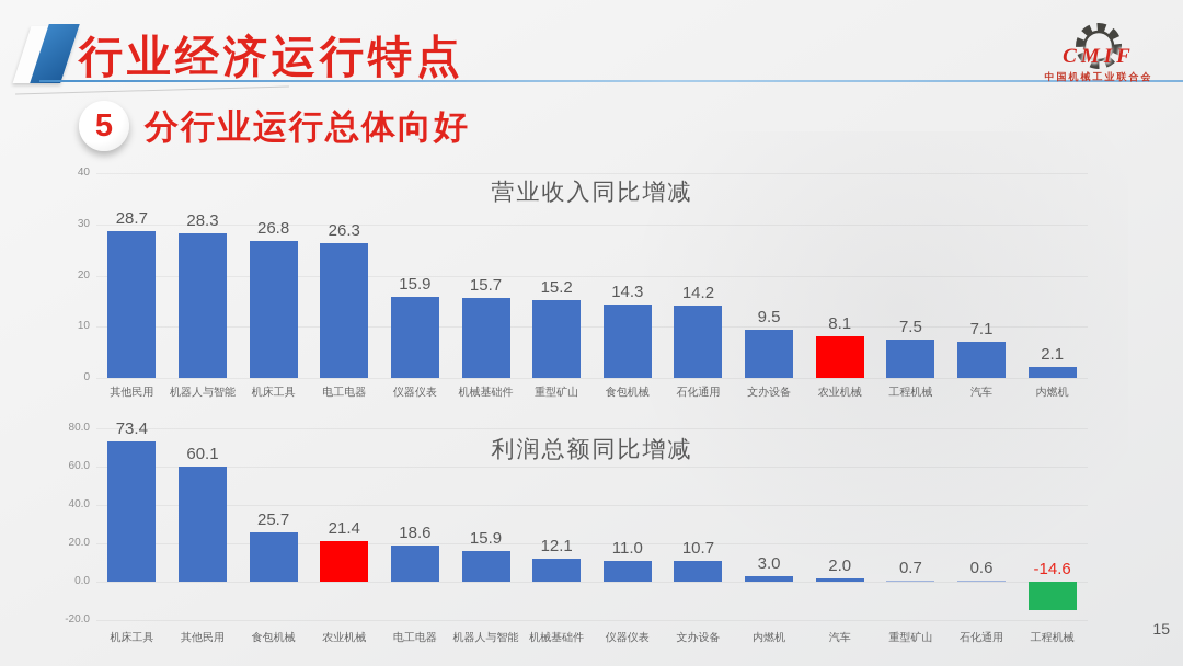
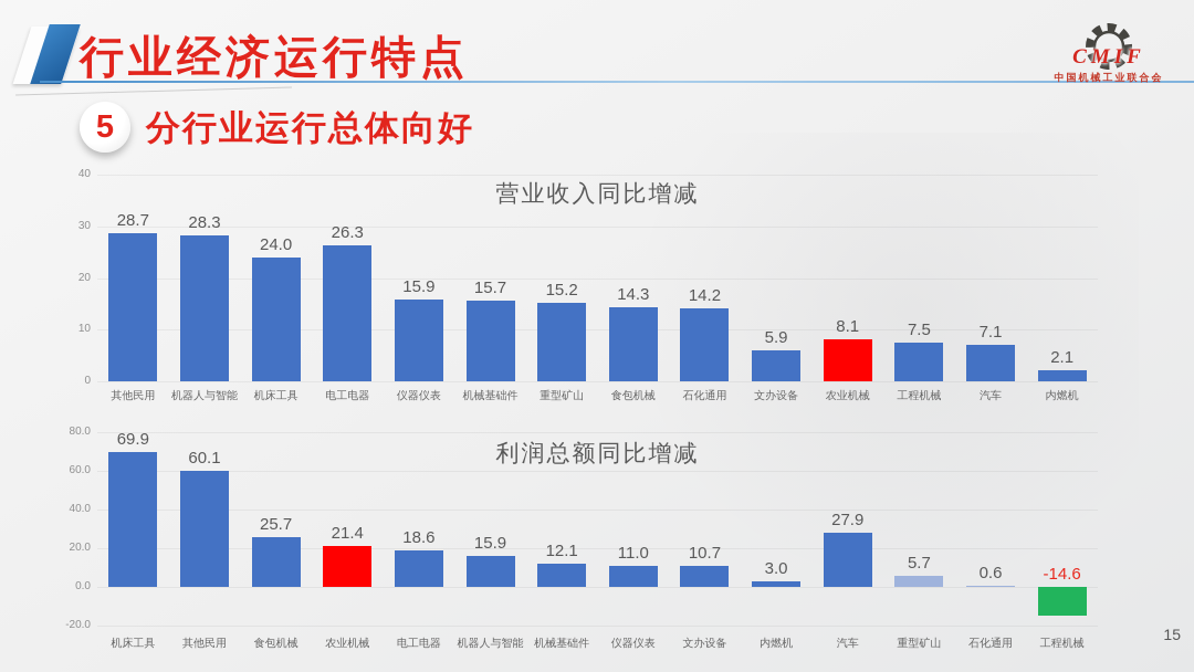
营业收入同比增减/机床工具: 26.8 -> 24.0
营业收入同比增减/文办设备: 9.5 -> 5.9
利润总额同比增减/机床工具: 73.4 -> 69.9
利润总额同比增减/汽车: 2.0 -> 27.9
利润总额同比增减/重型矿山: 0.7 -> 5.7
